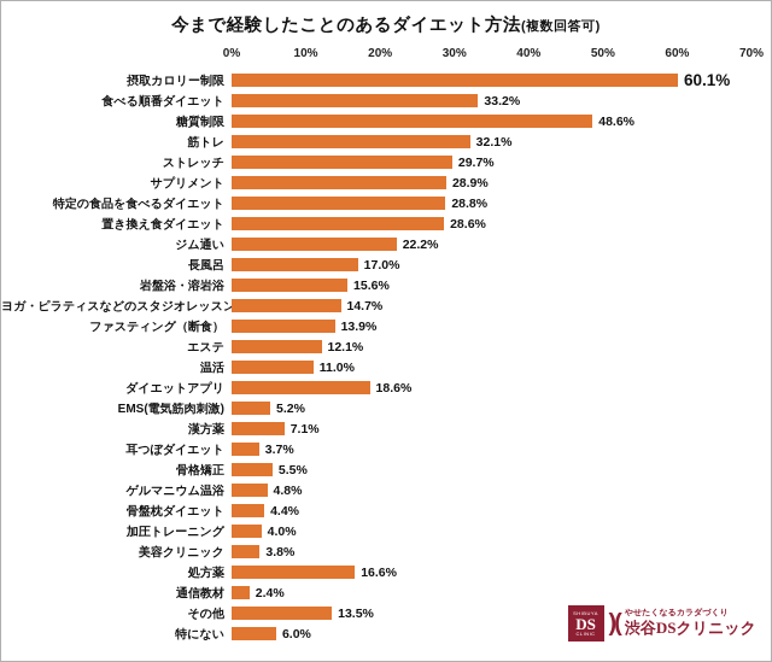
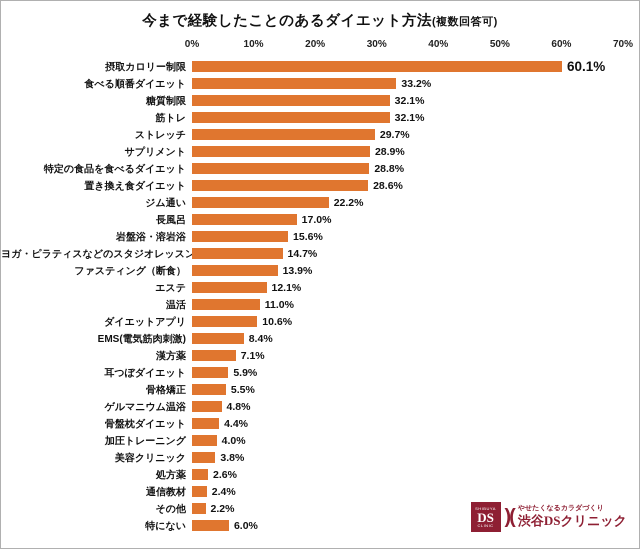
糖質制限: 48.6% -> 32.1%
ダイエットアプリ: 18.6% -> 10.6%
EMS(電気筋肉刺激): 5.2% -> 8.4%
耳つぼダイエット: 3.7% -> 5.9%
処方薬: 16.6% -> 2.6%
その他: 13.5% -> 2.2%
